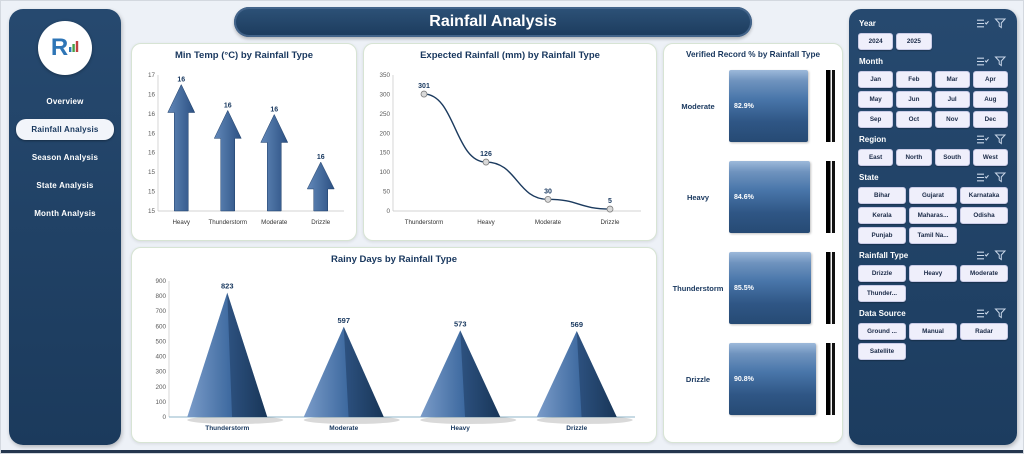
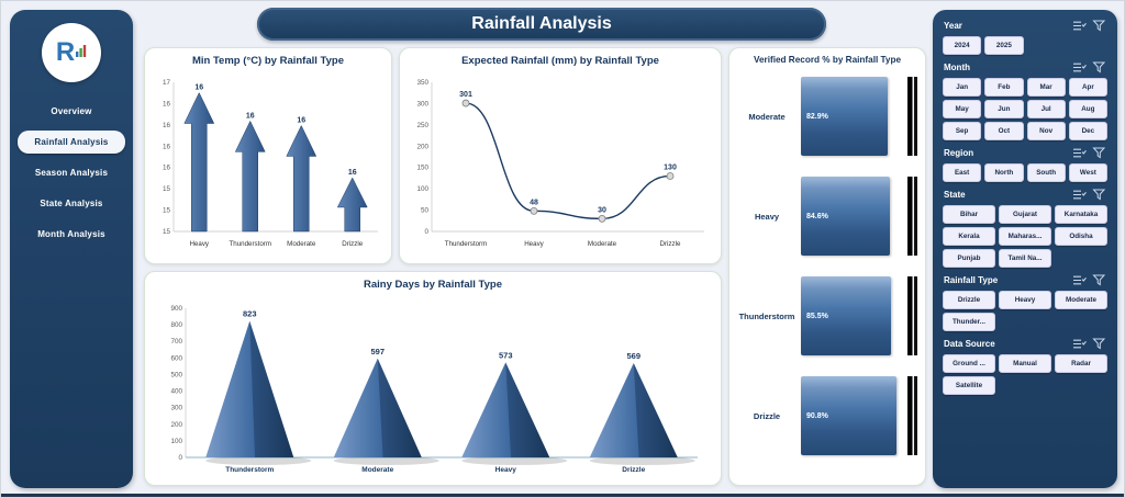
Expected Rainfall (mm) by Rainfall Type/Heavy: 126 -> 48
Expected Rainfall (mm) by Rainfall Type/Drizzle: 5 -> 130
